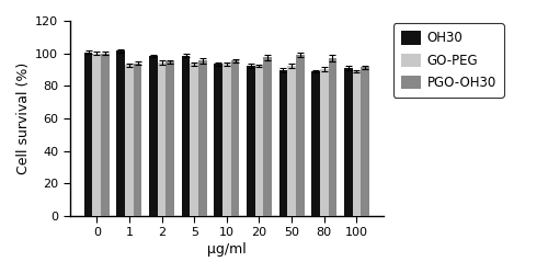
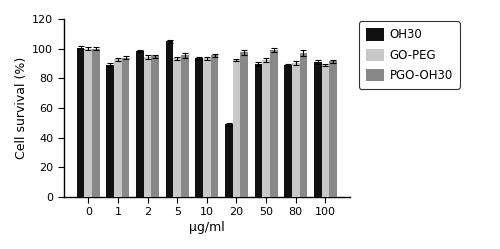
OH30/1: 102 -> 89
OH30/5: 98 -> 105
OH30/20: 92 -> 49
